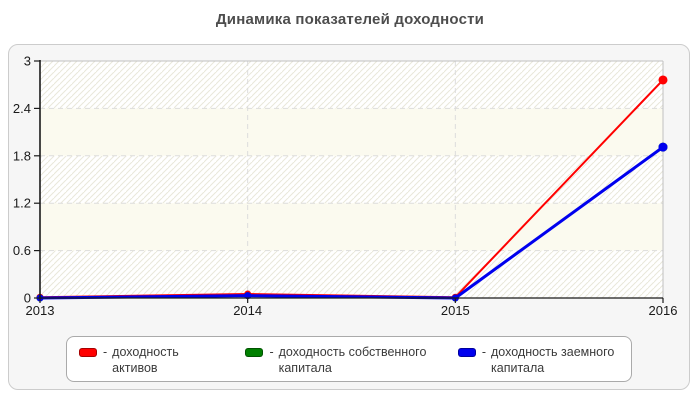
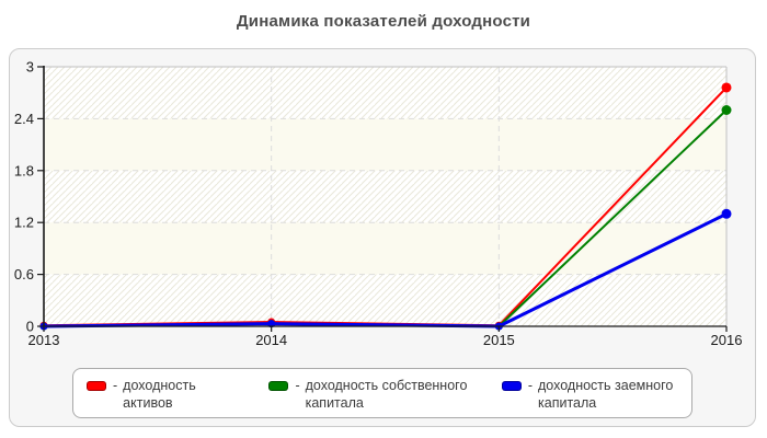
доходность собственного капитала/2016: 1.9 -> 2.5
доходность заемного капитала/2016: 1.9 -> 1.3
